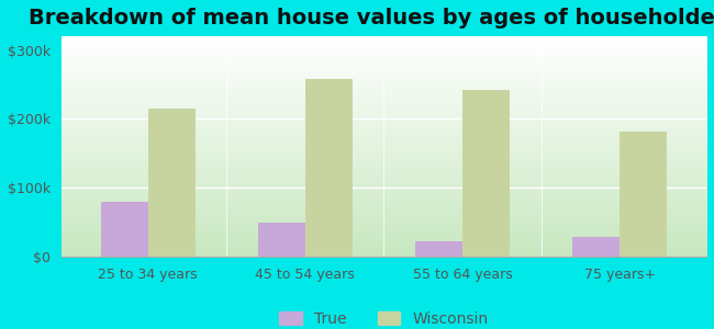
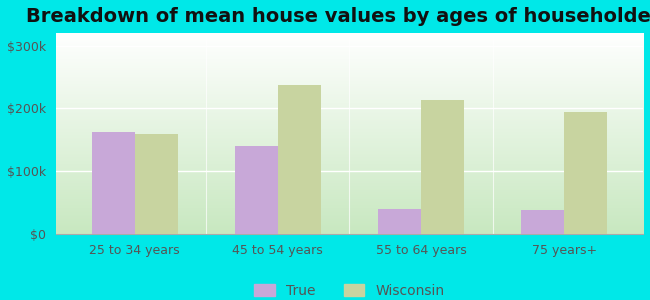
True/25 to 34 years: $80k -> $162k
Wisconsin/25 to 34 years: $215k -> $160k
True/45 to 54 years: $50k -> $140k
Wisconsin/45 to 54 years: $258k -> $238k
True/55 to 64 years: $22k -> $40k
Wisconsin/55 to 64 years: $242k -> $214k
True/75 years+: $28k -> $38k
Wisconsin/75 years+: $182k -> $194k
